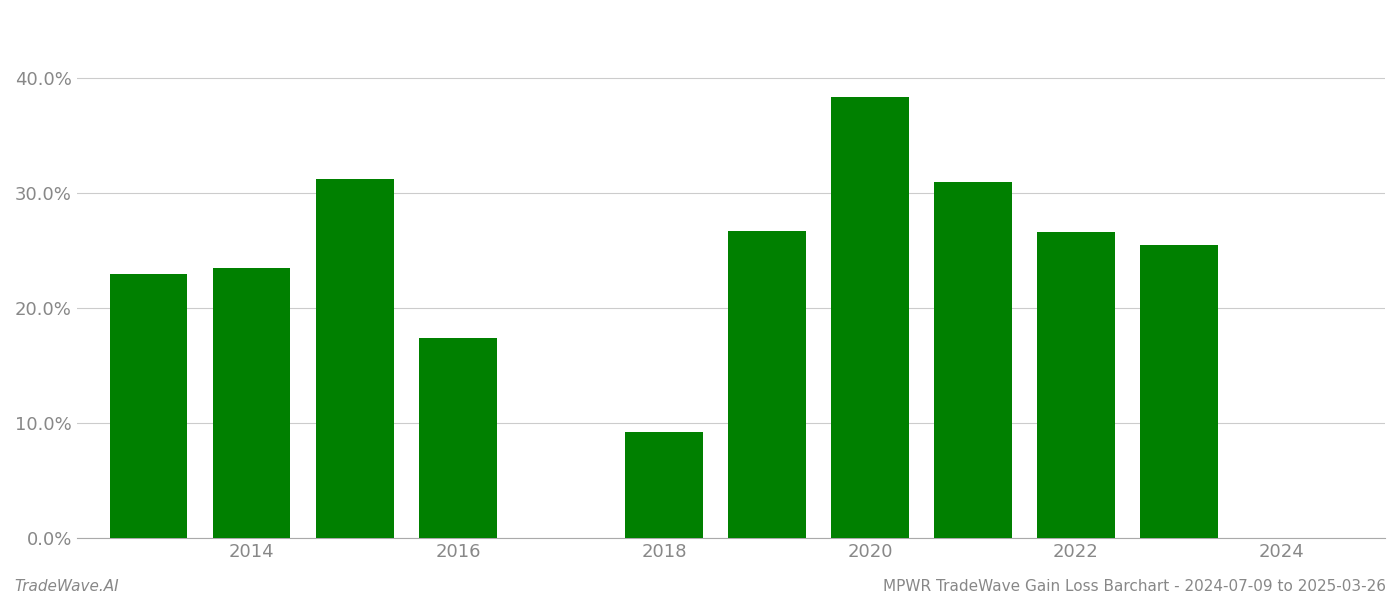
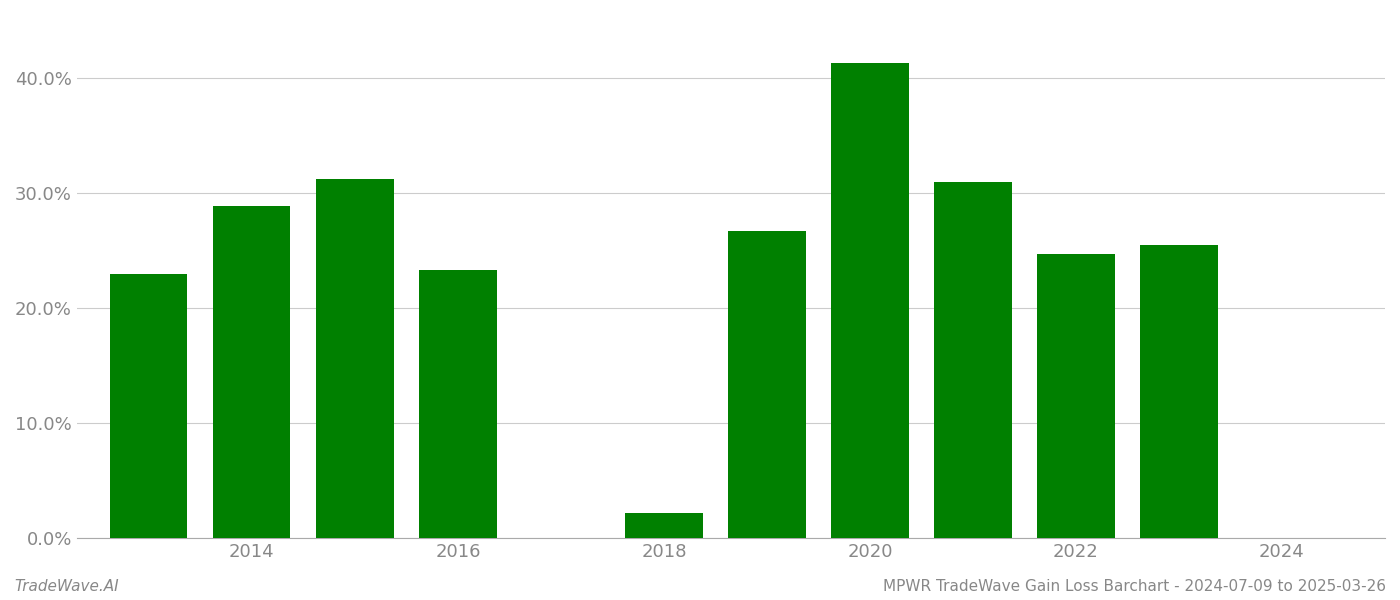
2014: 23.5% -> 28.9%
2016: 17.4% -> 23.3%
2018: 9.2% -> 2.2%
2020: 38.4% -> 41.3%
2022: 26.6% -> 24.7%
